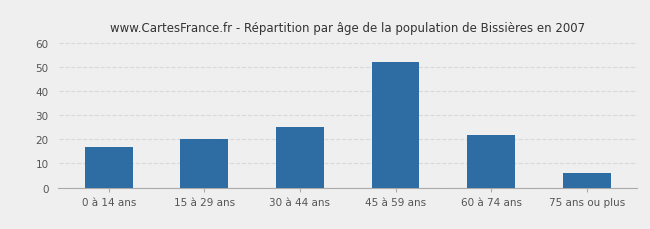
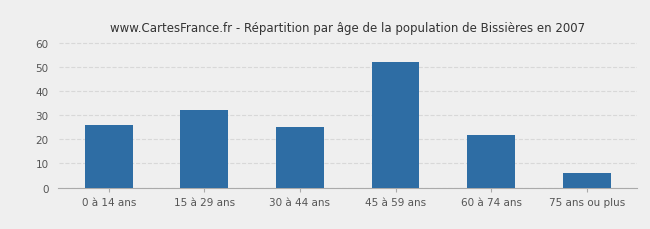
0 à 14 ans: 17 -> 26
15 à 29 ans: 20 -> 32
